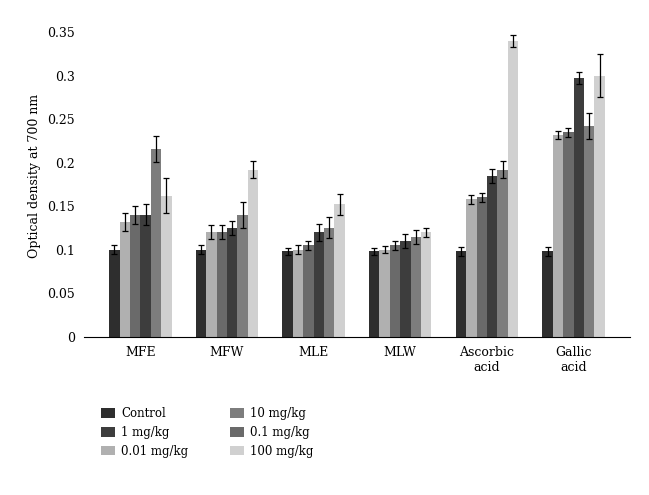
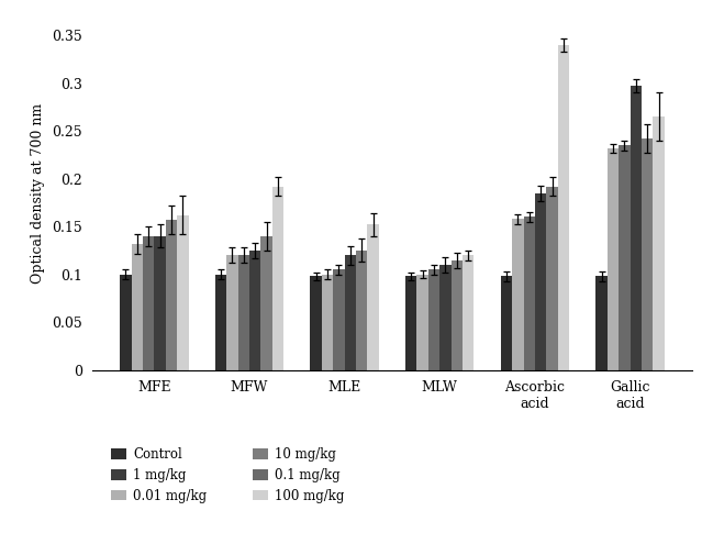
10 mg/kg/MFE: 0.216 -> 0.157
100 mg/kg/Gallic acid: 0.300 -> 0.265
